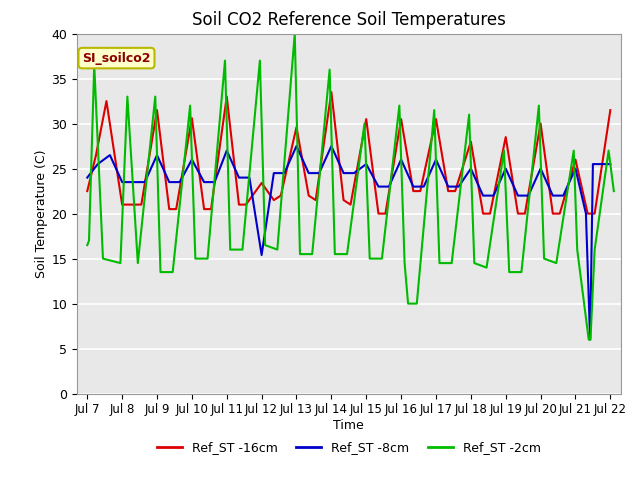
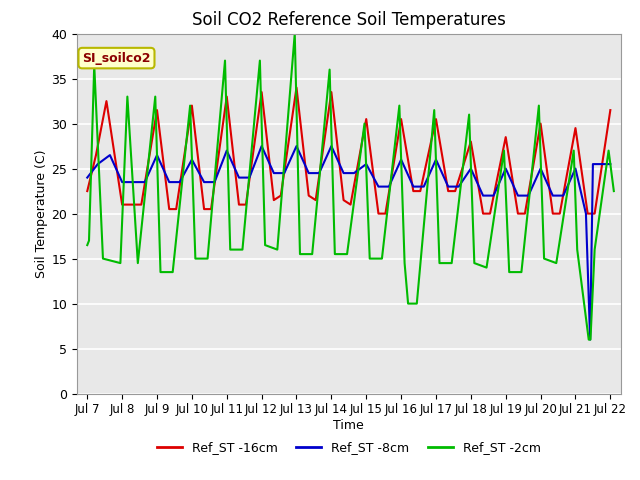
Ref_ST -16cm/Jul 10: 30.6 -> 32.0
Ref_ST -16cm/Jul 12: 23.4 -> 33.5
Ref_ST -8cm/Jul 12: 15.4 -> 27.5
Ref_ST -16cm/Jul 13: 29.6 -> 34.0
Ref_ST -16cm/Jul 21: 26.0 -> 29.5
